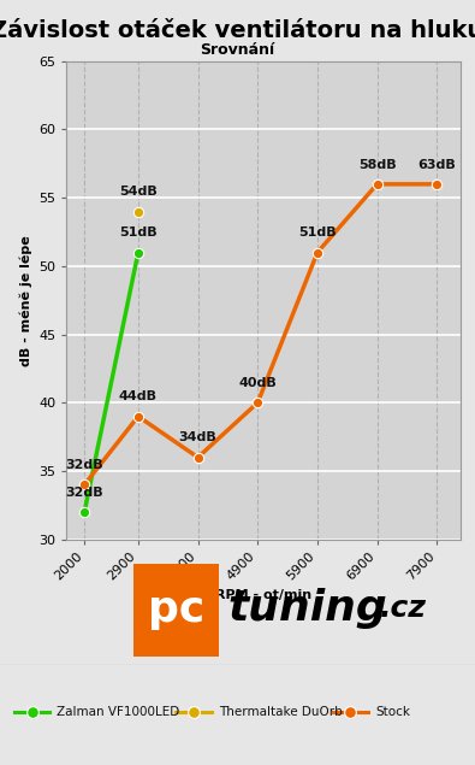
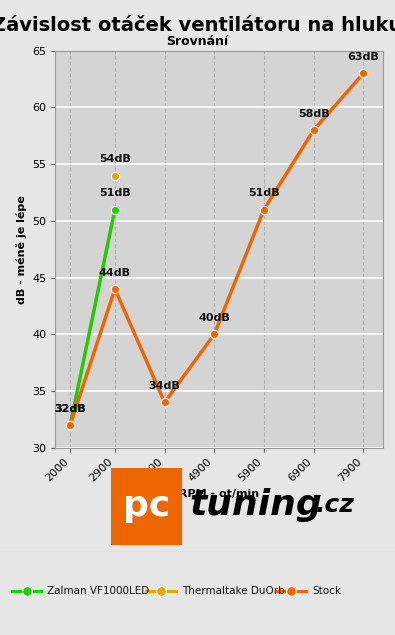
2000: 34 -> 32
2900: 39 -> 44
3900: 36 -> 34
6900: 56 -> 58
7900: 56 -> 63
